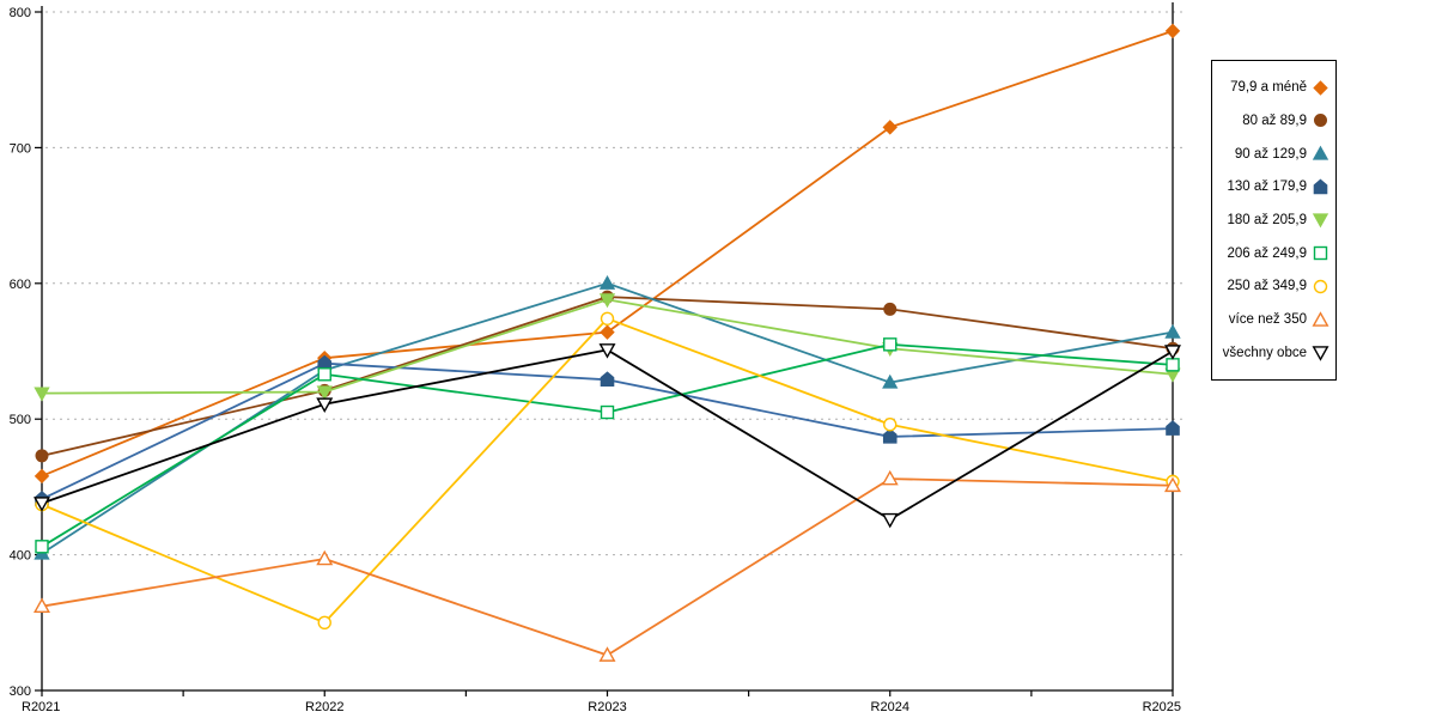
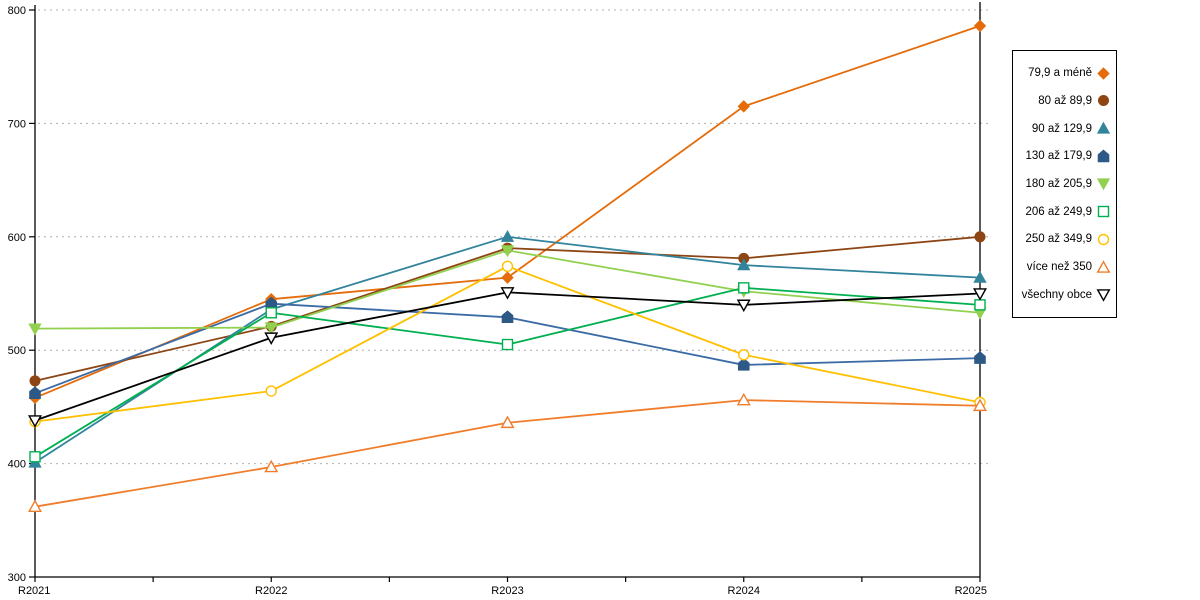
130 až 179,9/R2021: 441 -> 462
250 až 349,9/R2022: 350 -> 464
více než 350/R2023: 326 -> 436
90 až 129,9/R2024: 527 -> 575
všechny obce/R2024: 426 -> 540
80 až 89,9/R2025: 552 -> 600
